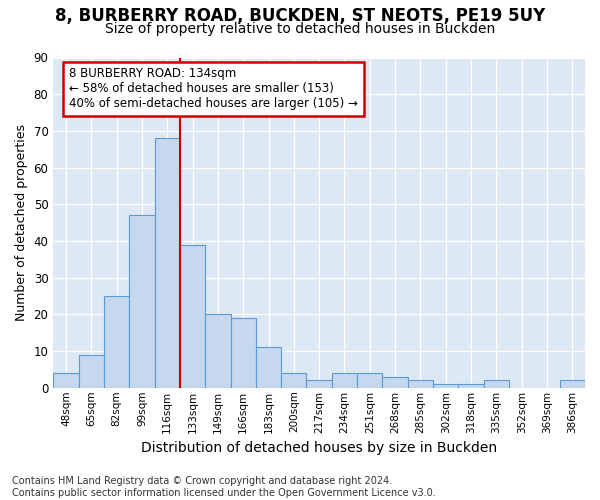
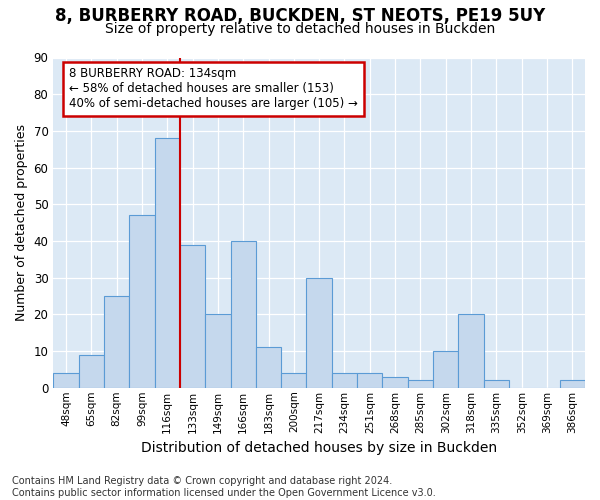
166sqm: 19 -> 40
217sqm: 2 -> 30
302sqm: 1 -> 10
318sqm: 1 -> 20
